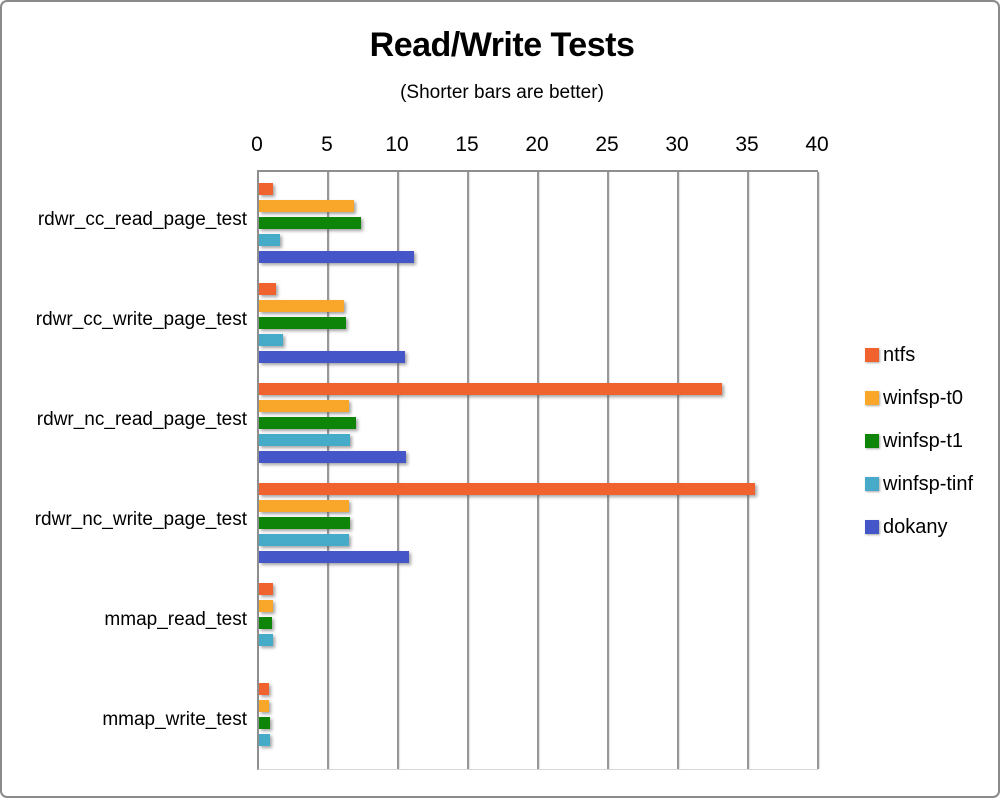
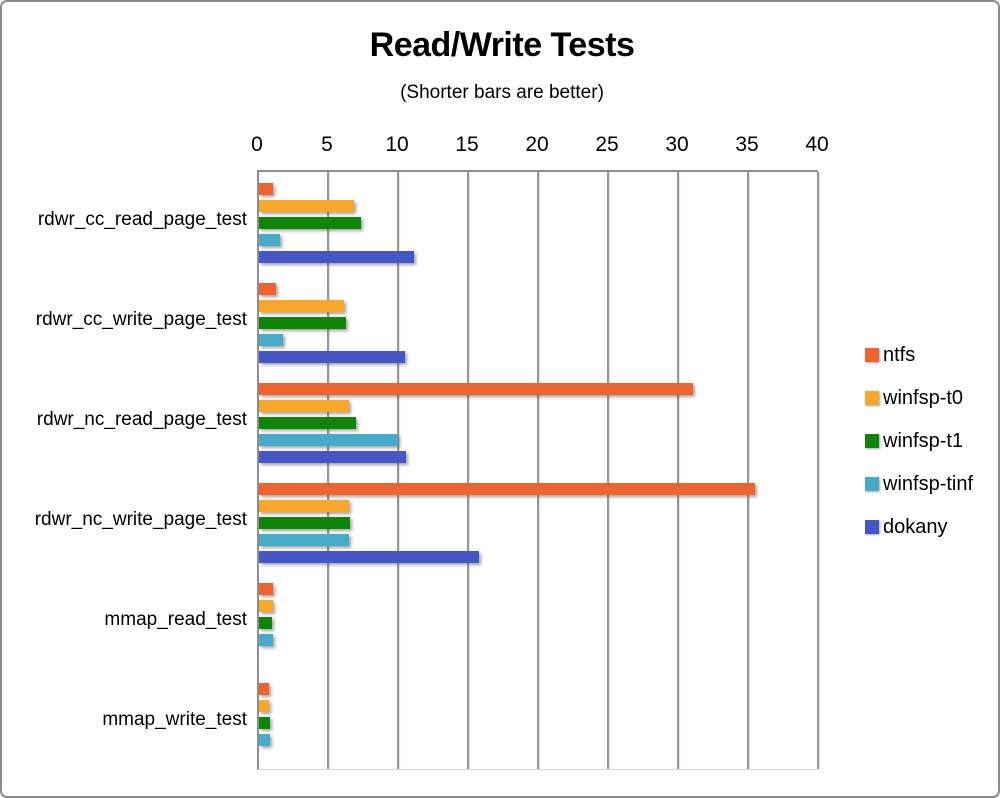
ntfs/rdwr_nc_read_page_test: 33.1 -> 31.0
winfsp-tinf/rdwr_nc_read_page_test: 6.5 -> 9.9
dokany/rdwr_nc_write_page_test: 10.7 -> 15.7
